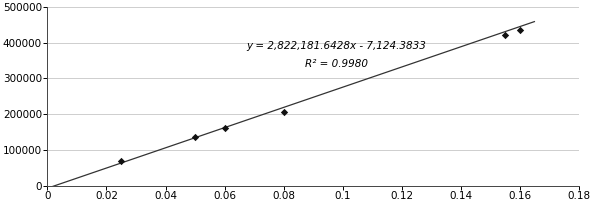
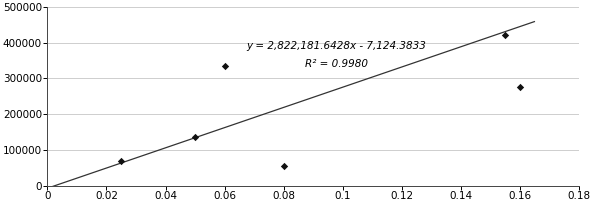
0.06: 160000 -> 335000
0.08: 205000 -> 55000
0.16: 435000 -> 275000
